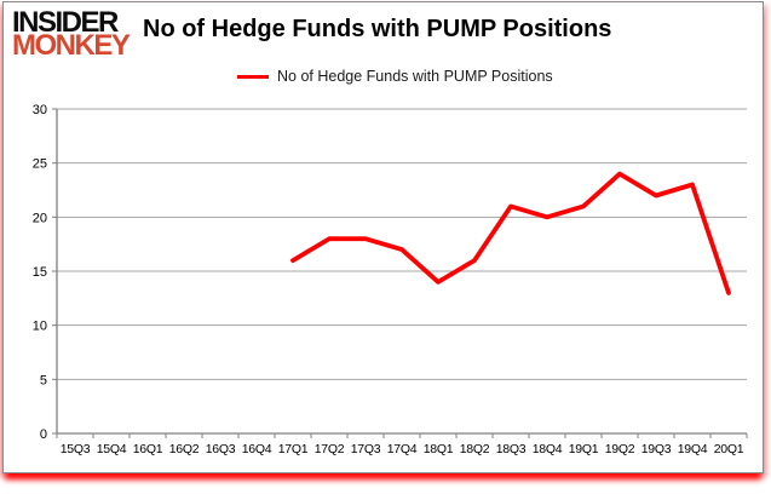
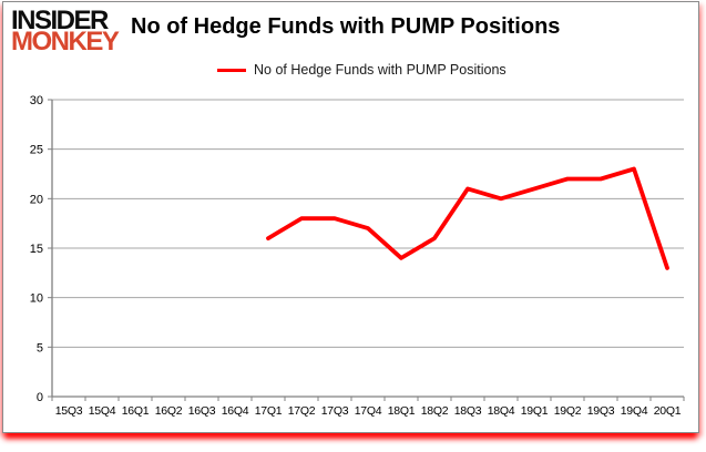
19Q2: 24 -> 22
